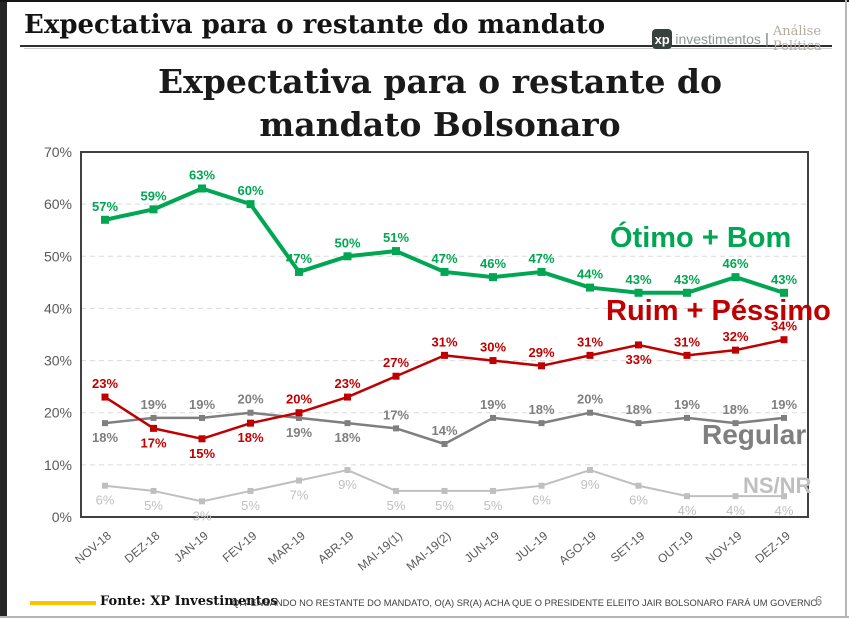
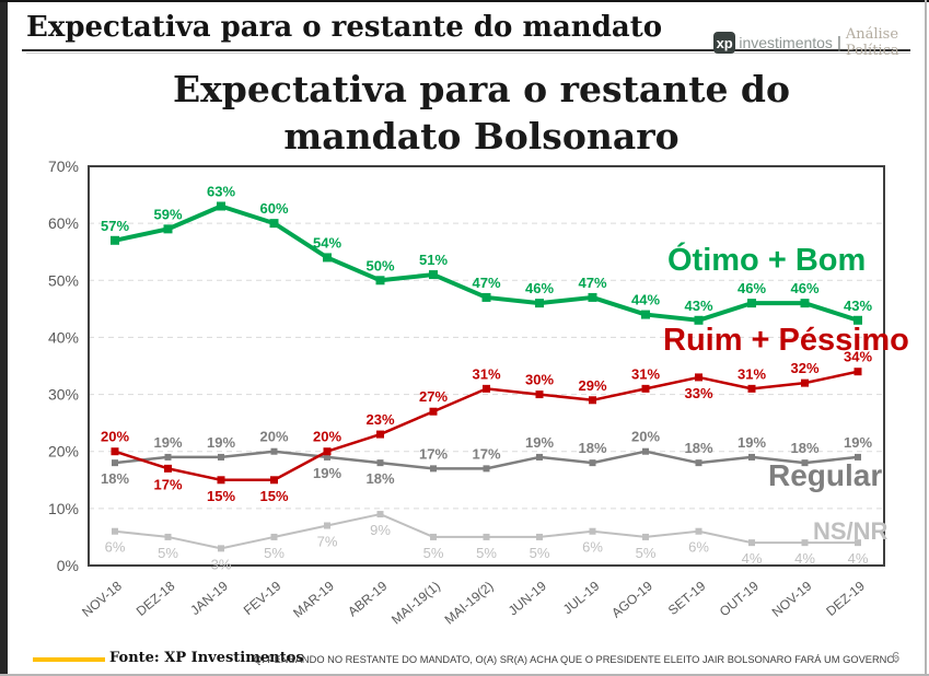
Ruim + Péssimo/NOV-18: 23% -> 20%
Ruim + Péssimo/FEV-19: 18% -> 15%
Ótimo + Bom/MAR-19: 47% -> 54%
Regular/MAI-19(2): 14% -> 17%
NS/NR/AGO-19: 9% -> 5%
Ótimo + Bom/OUT-19: 43% -> 46%
